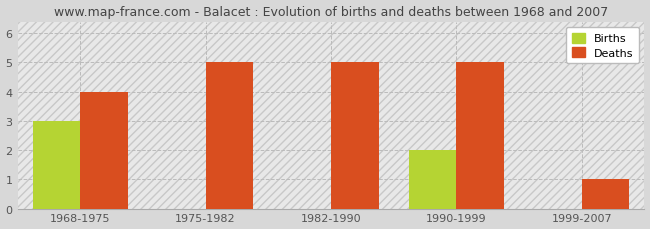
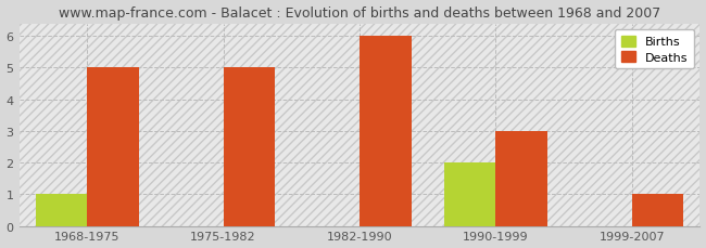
Births/1968-1975: 3 -> 1
Deaths/1968-1975: 4 -> 5
Deaths/1982-1990: 5 -> 6
Deaths/1990-1999: 5 -> 3
